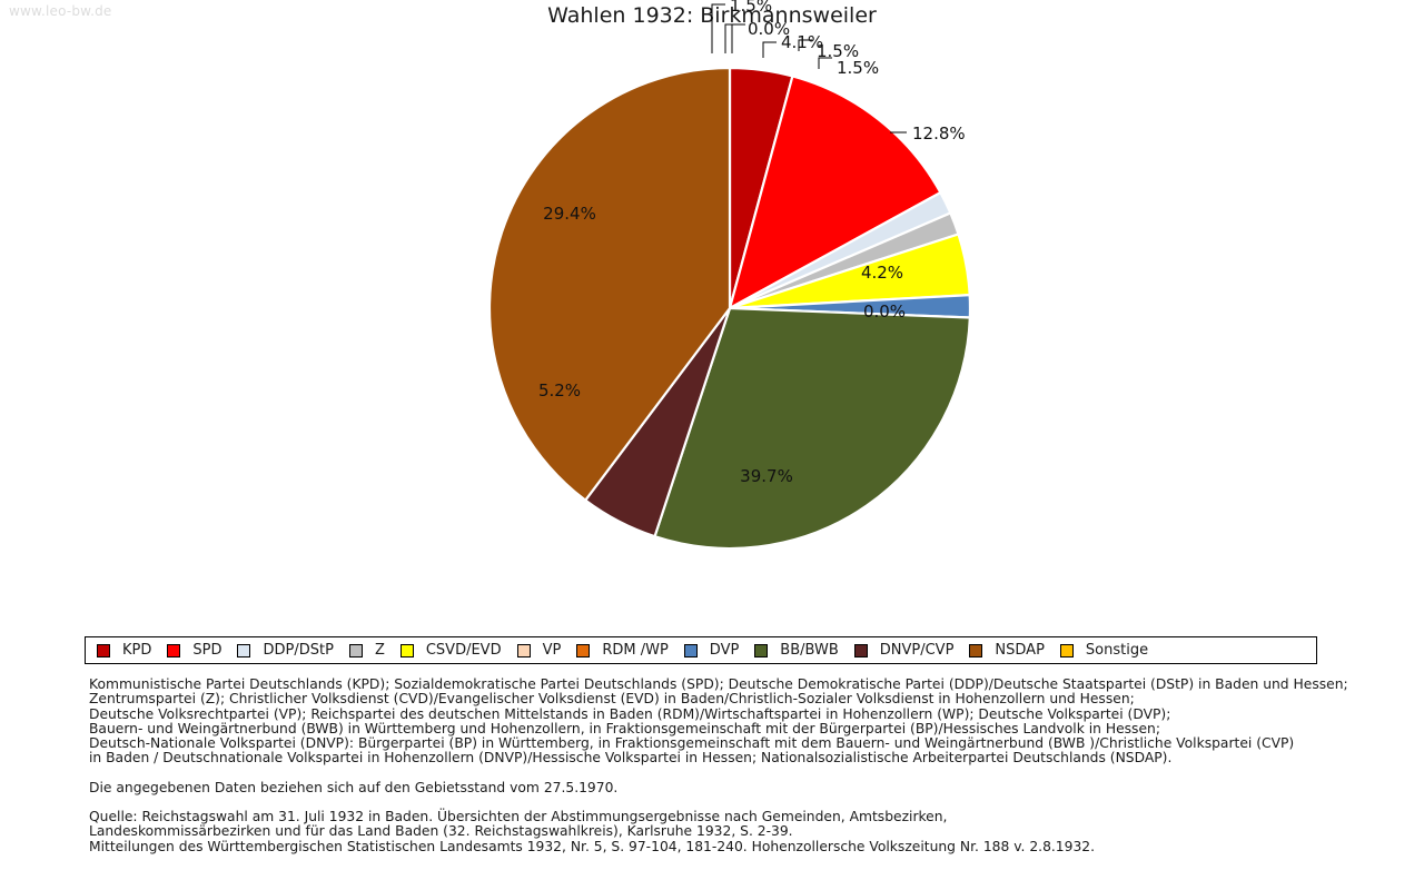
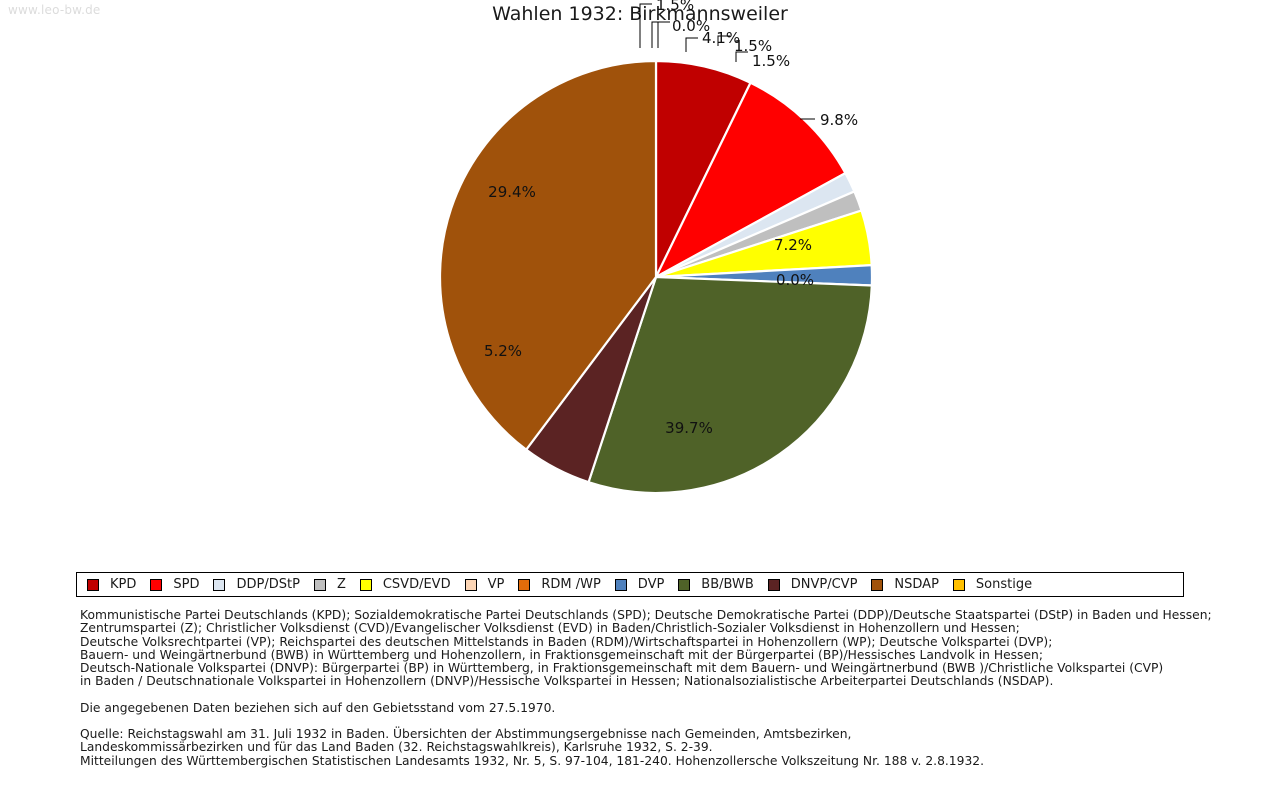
KPD: 4.2% -> 7.2%
SPD: 12.8% -> 9.8%
